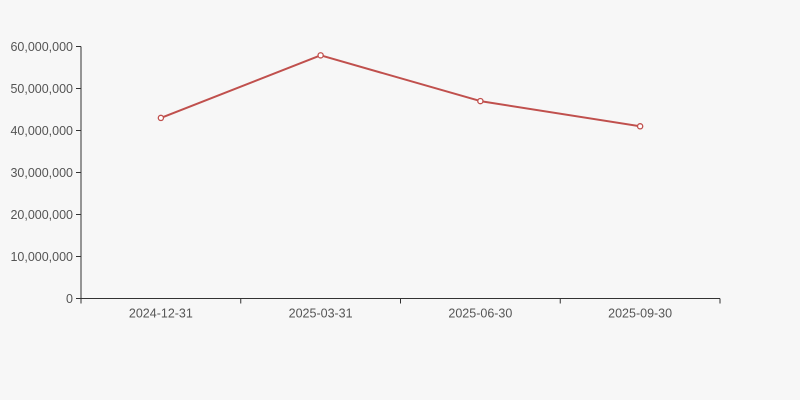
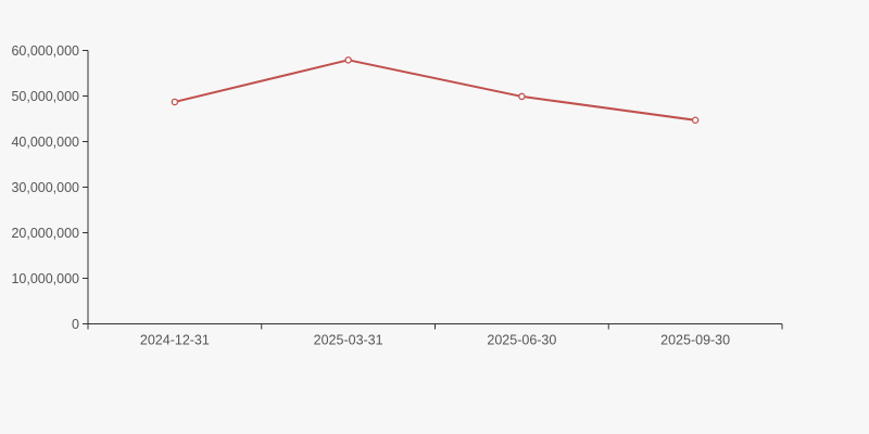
2024-12-31: 43000000 -> 49000000
2025-06-30: 47000000 -> 50000000
2025-09-30: 41000000 -> 45000000
